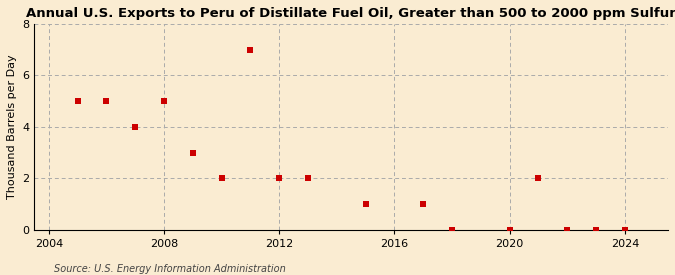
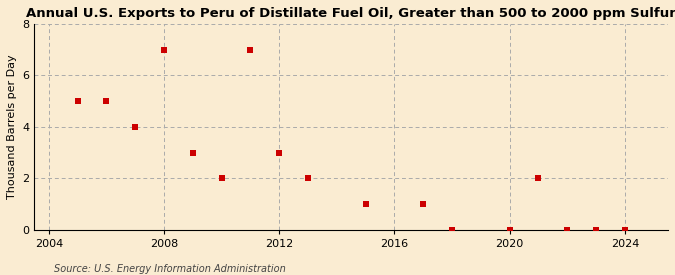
2008: 5 -> 7
2012: 2 -> 3
